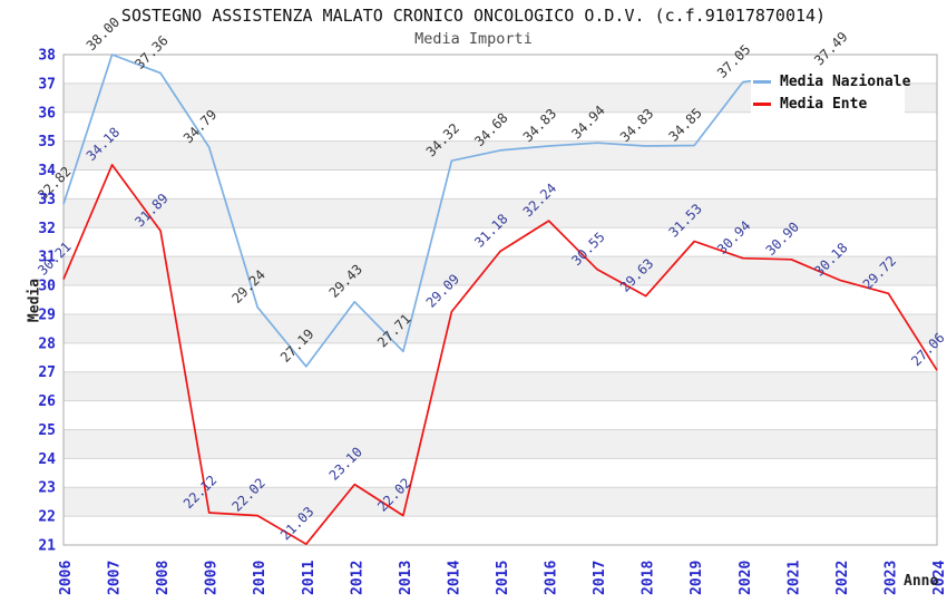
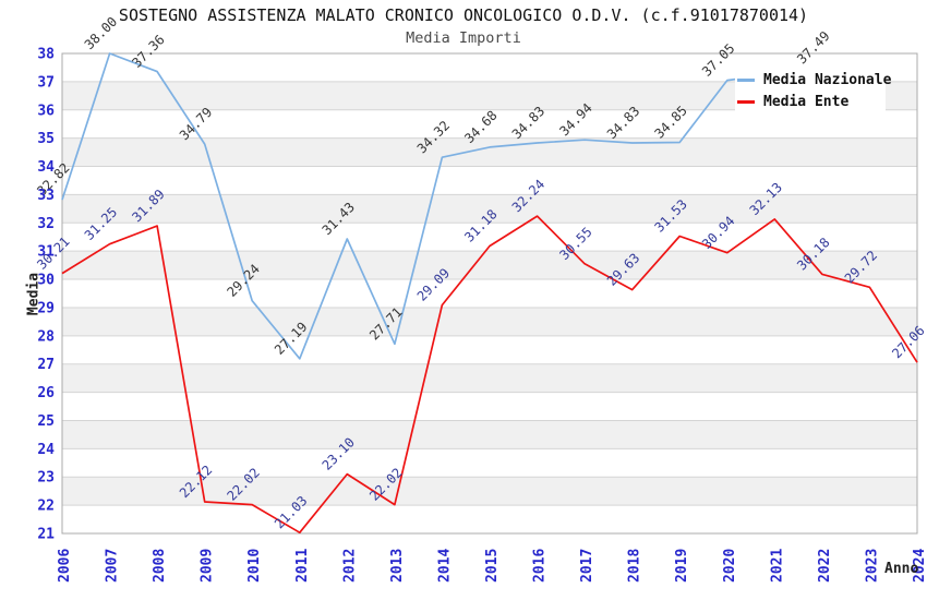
Media Ente/2007: 34.18 -> 31.25
Media Nazionale/2012: 29.43 -> 31.43
Media Ente/2021: 30.90 -> 32.13
